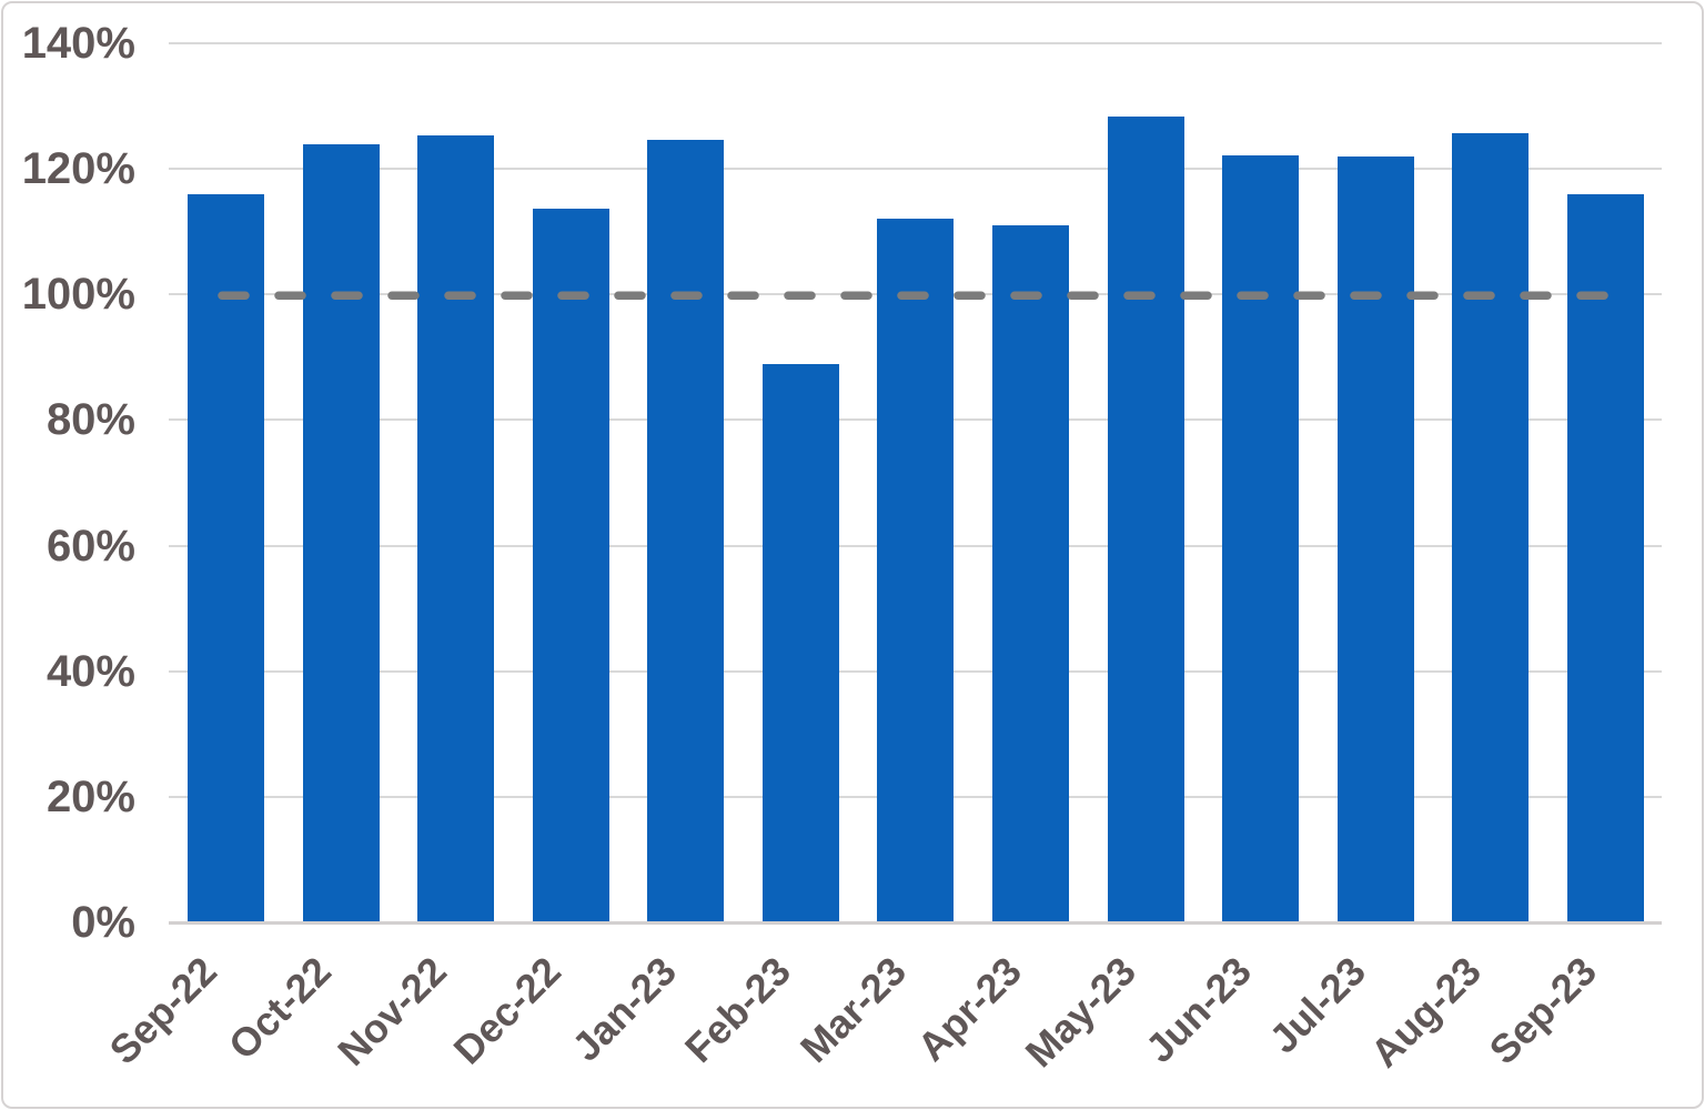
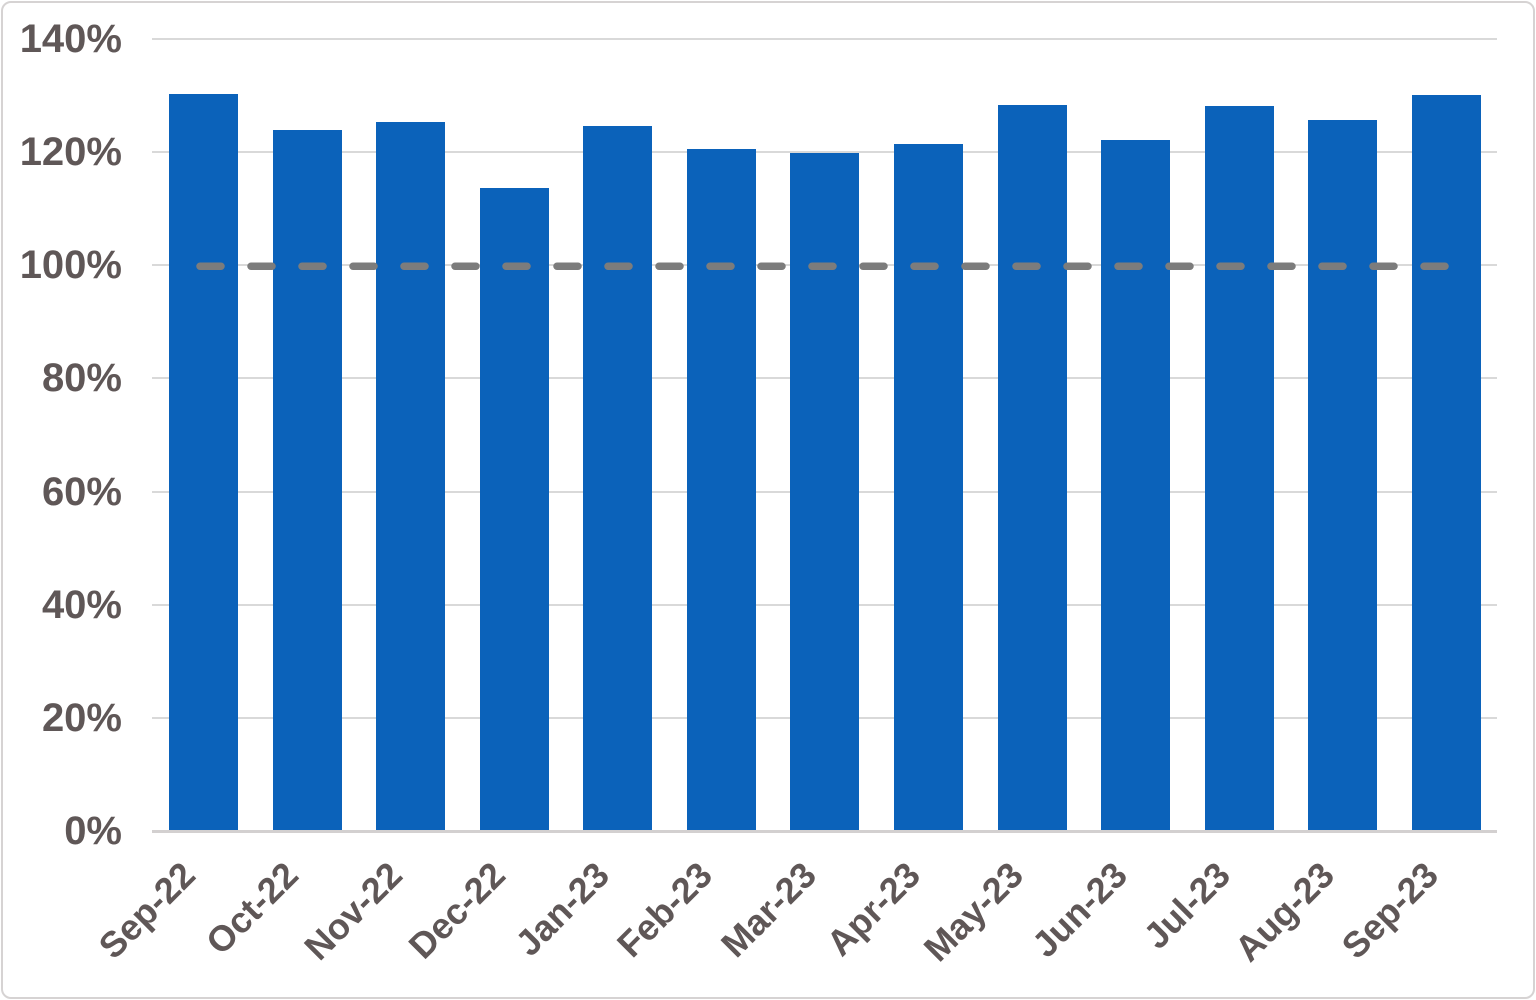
Sep-22: 116% -> 130%
Feb-23: 89% -> 121%
Mar-23: 112% -> 120%
Apr-23: 111% -> 122%
Jul-23: 122% -> 128%
Sep-23: 116% -> 130%
